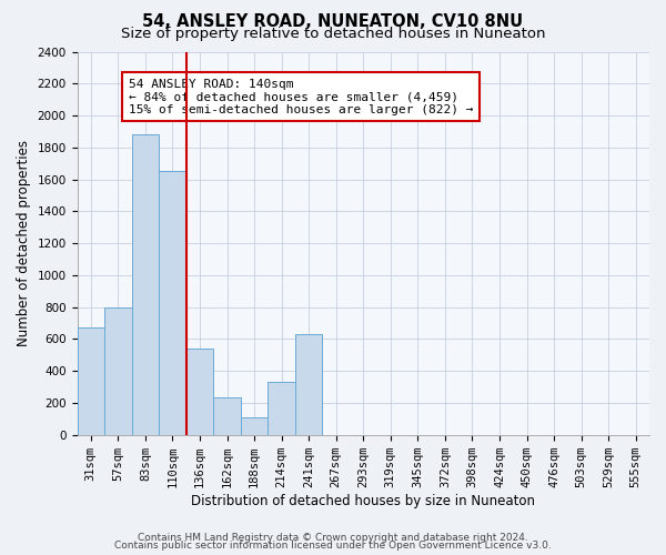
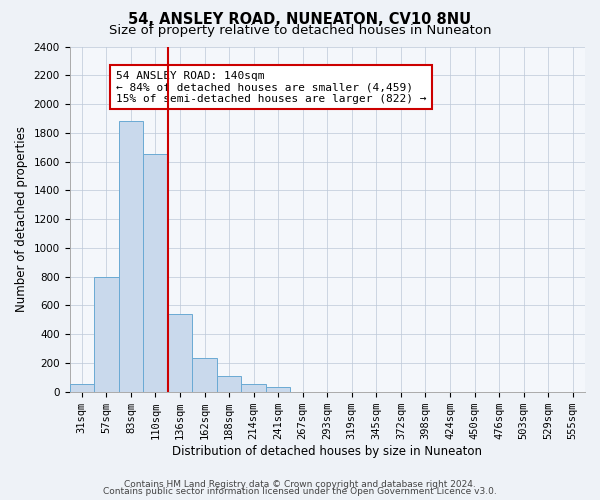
31sqm: 670 -> 60
214sqm: 330 -> 60
241sqm: 630 -> 30
